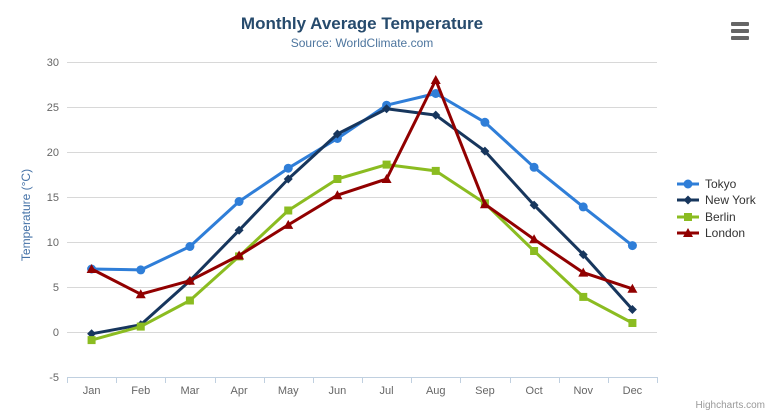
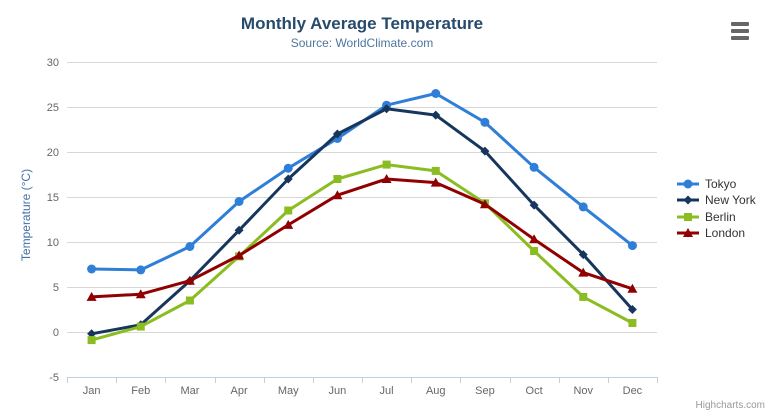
London/Jan: 7 -> 4
London/Aug: 28 -> 17
